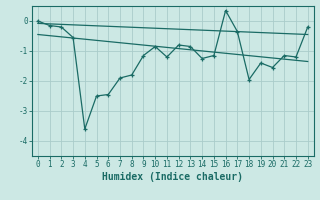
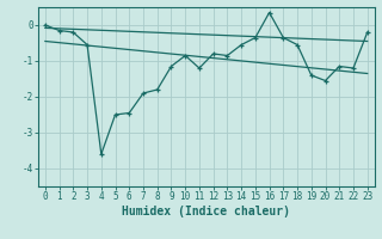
14: -1.25 -> -0.55
15: -1.15 -> -0.35
18: -1.95 -> -0.55
